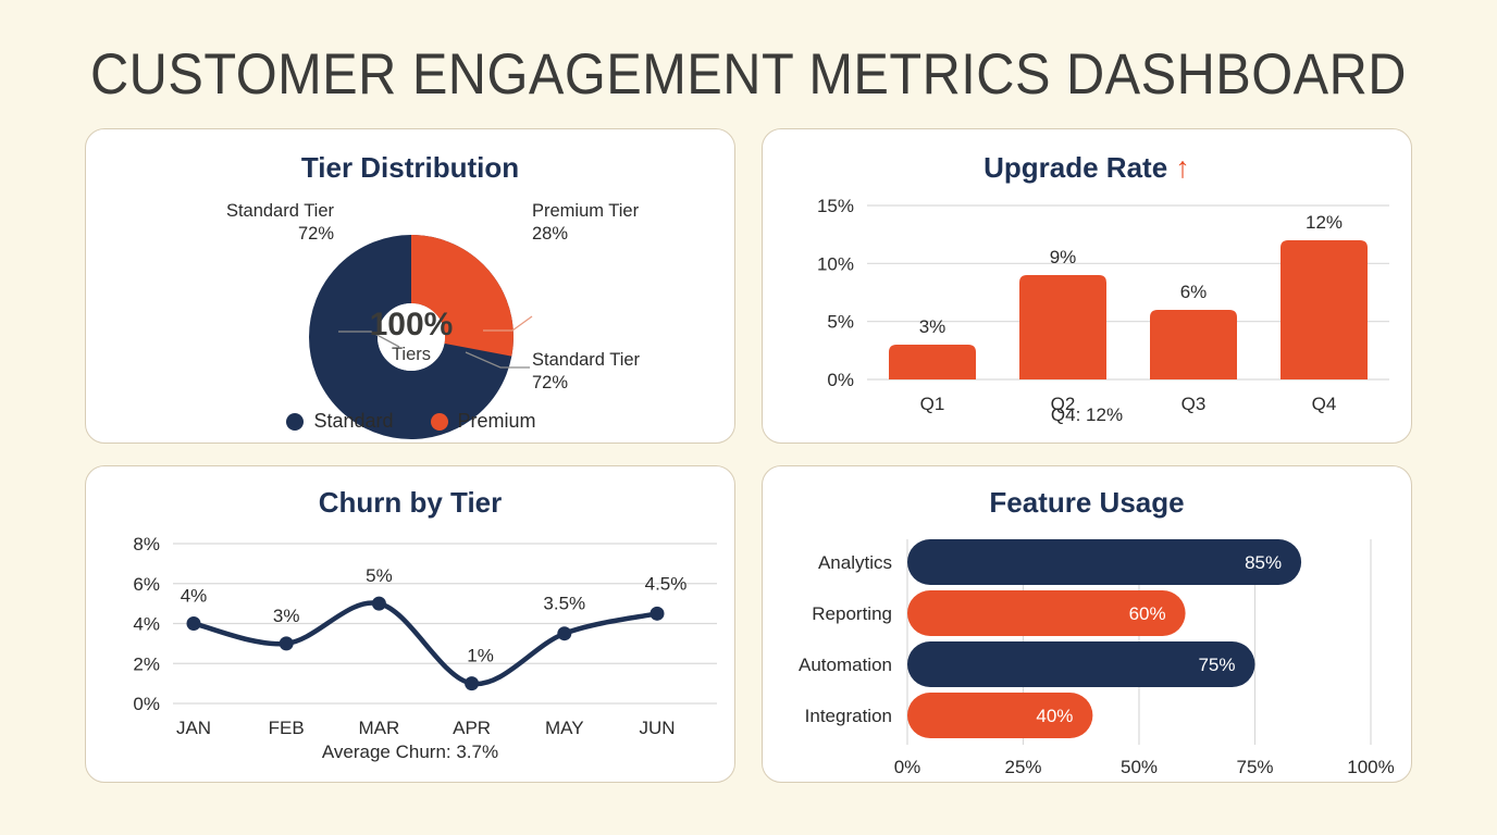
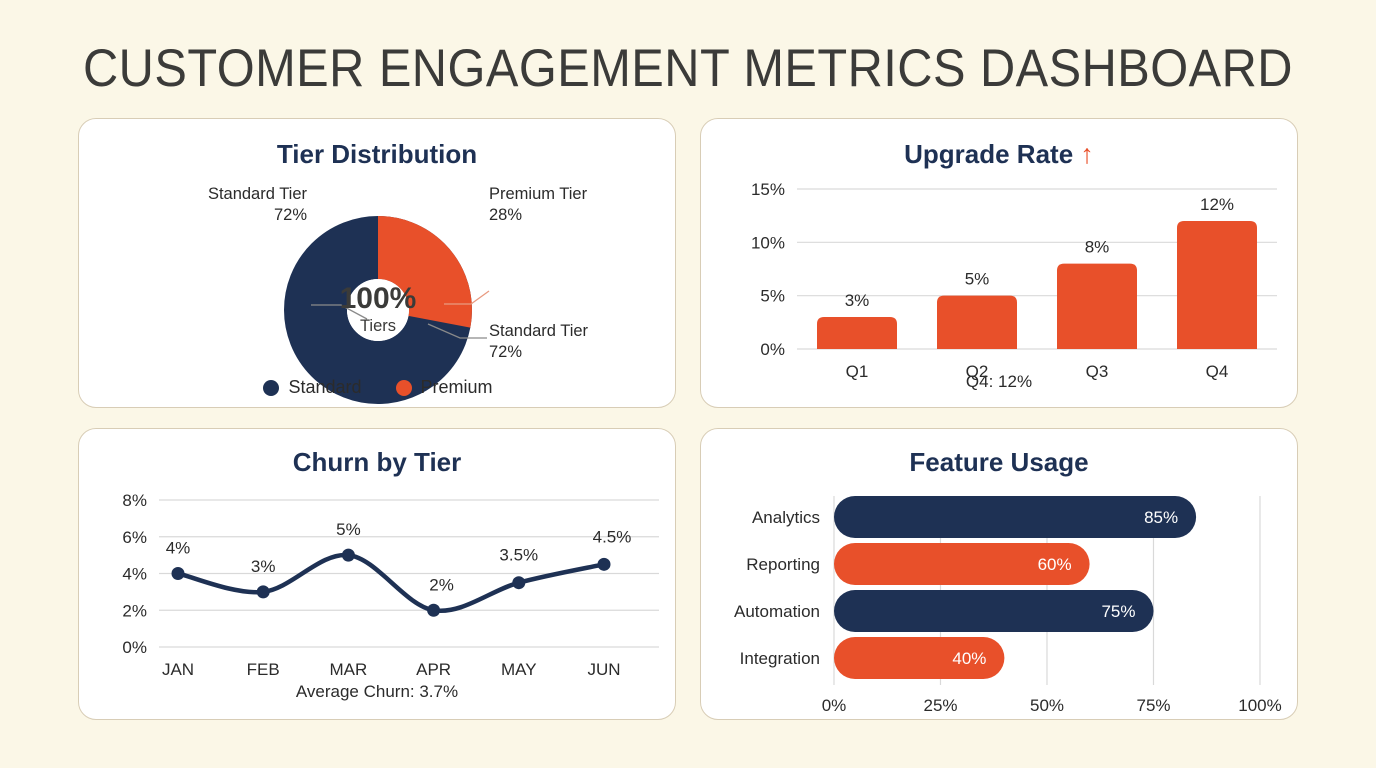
Upgrade Rate/Q2: 9% -> 5%
Upgrade Rate/Q3: 6% -> 8%
Churn by Tier/APR: 1% -> 2%
